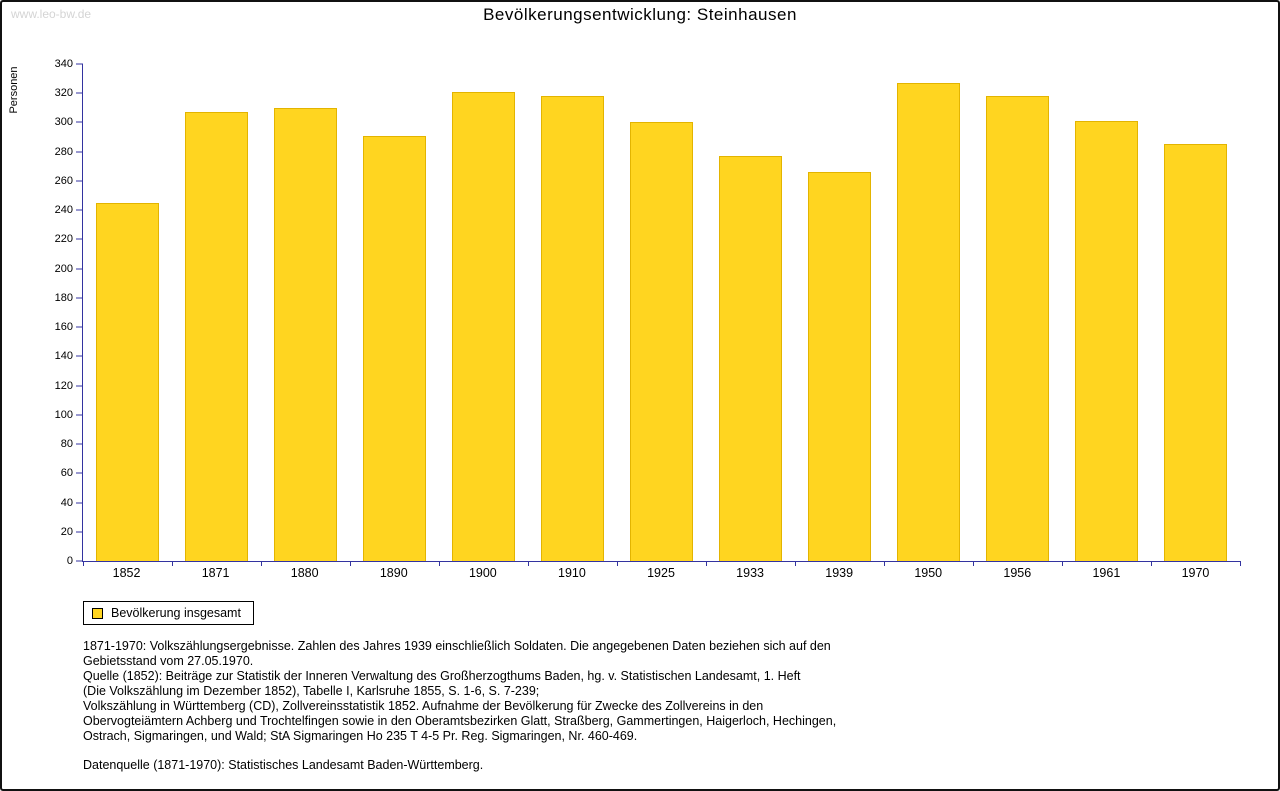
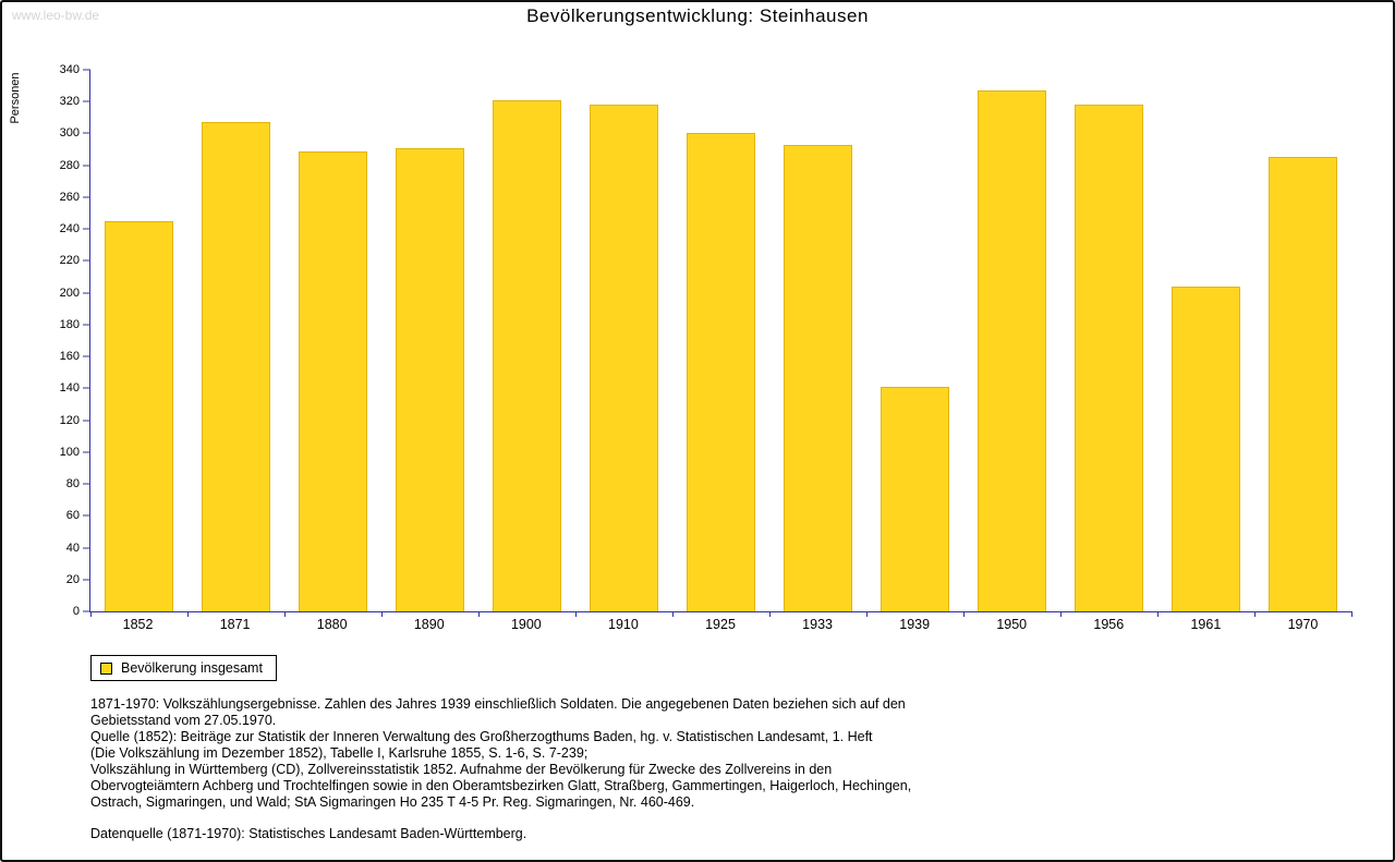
1880: 310 -> 289
1933: 277 -> 293
1939: 266 -> 141
1961: 301 -> 204
